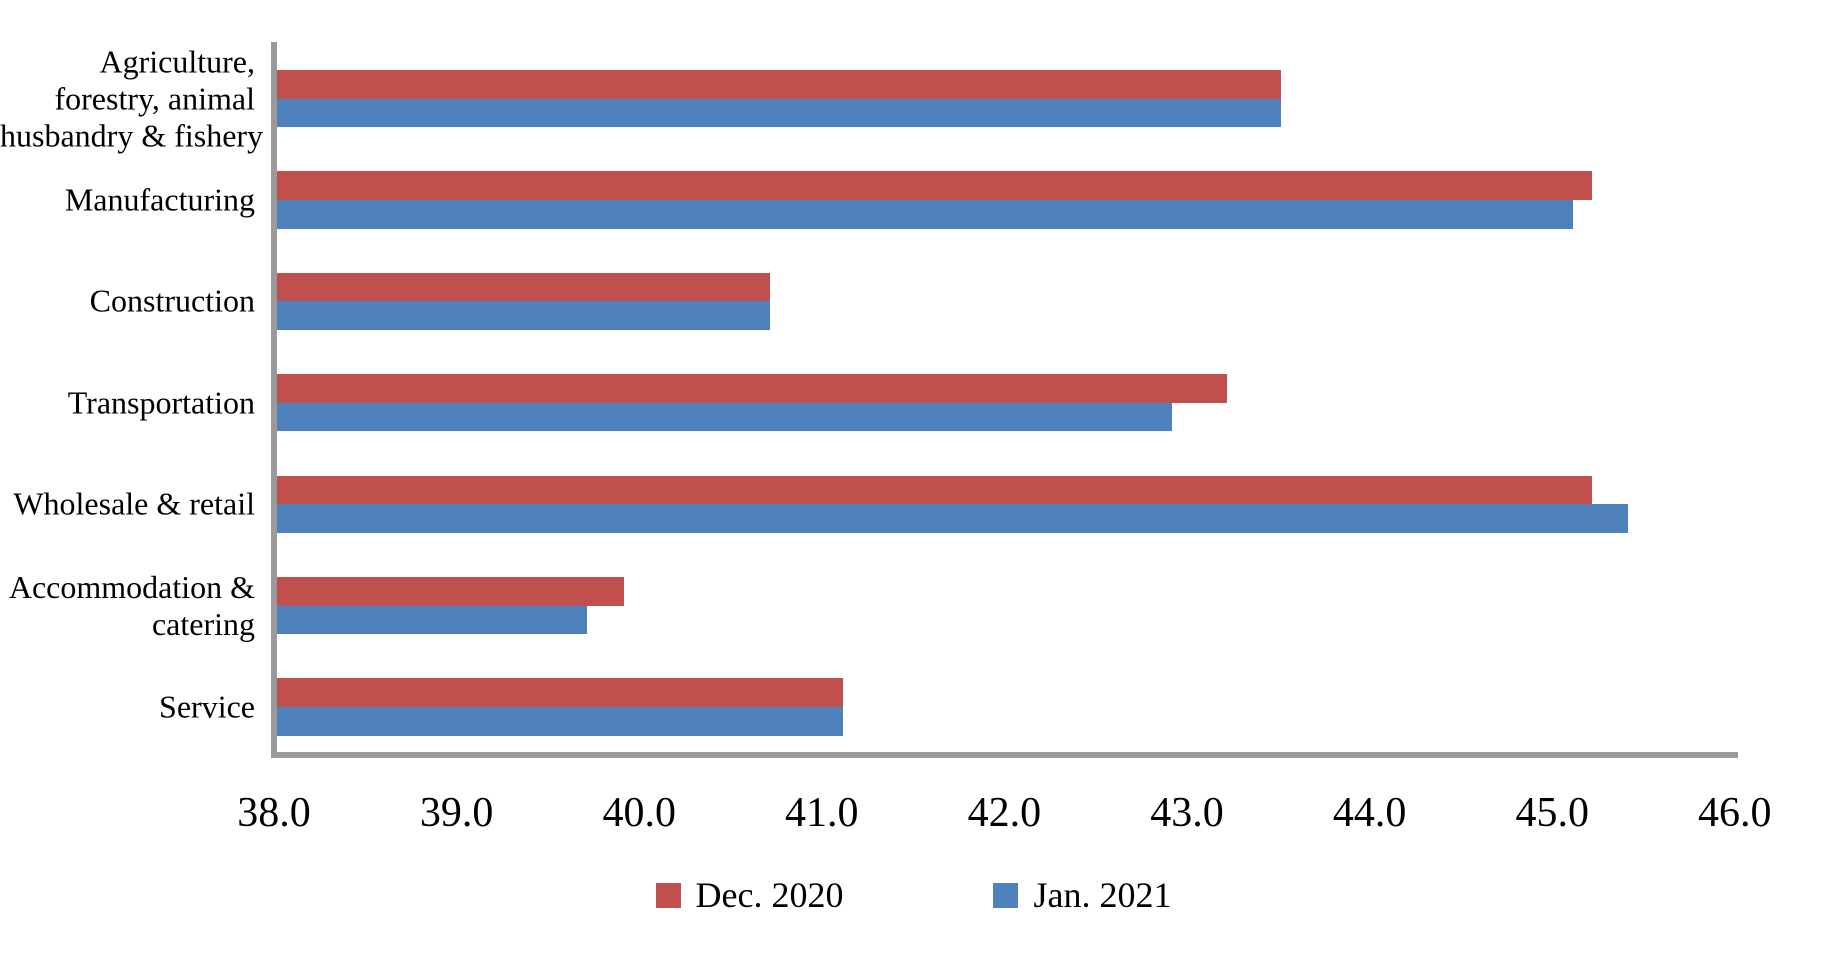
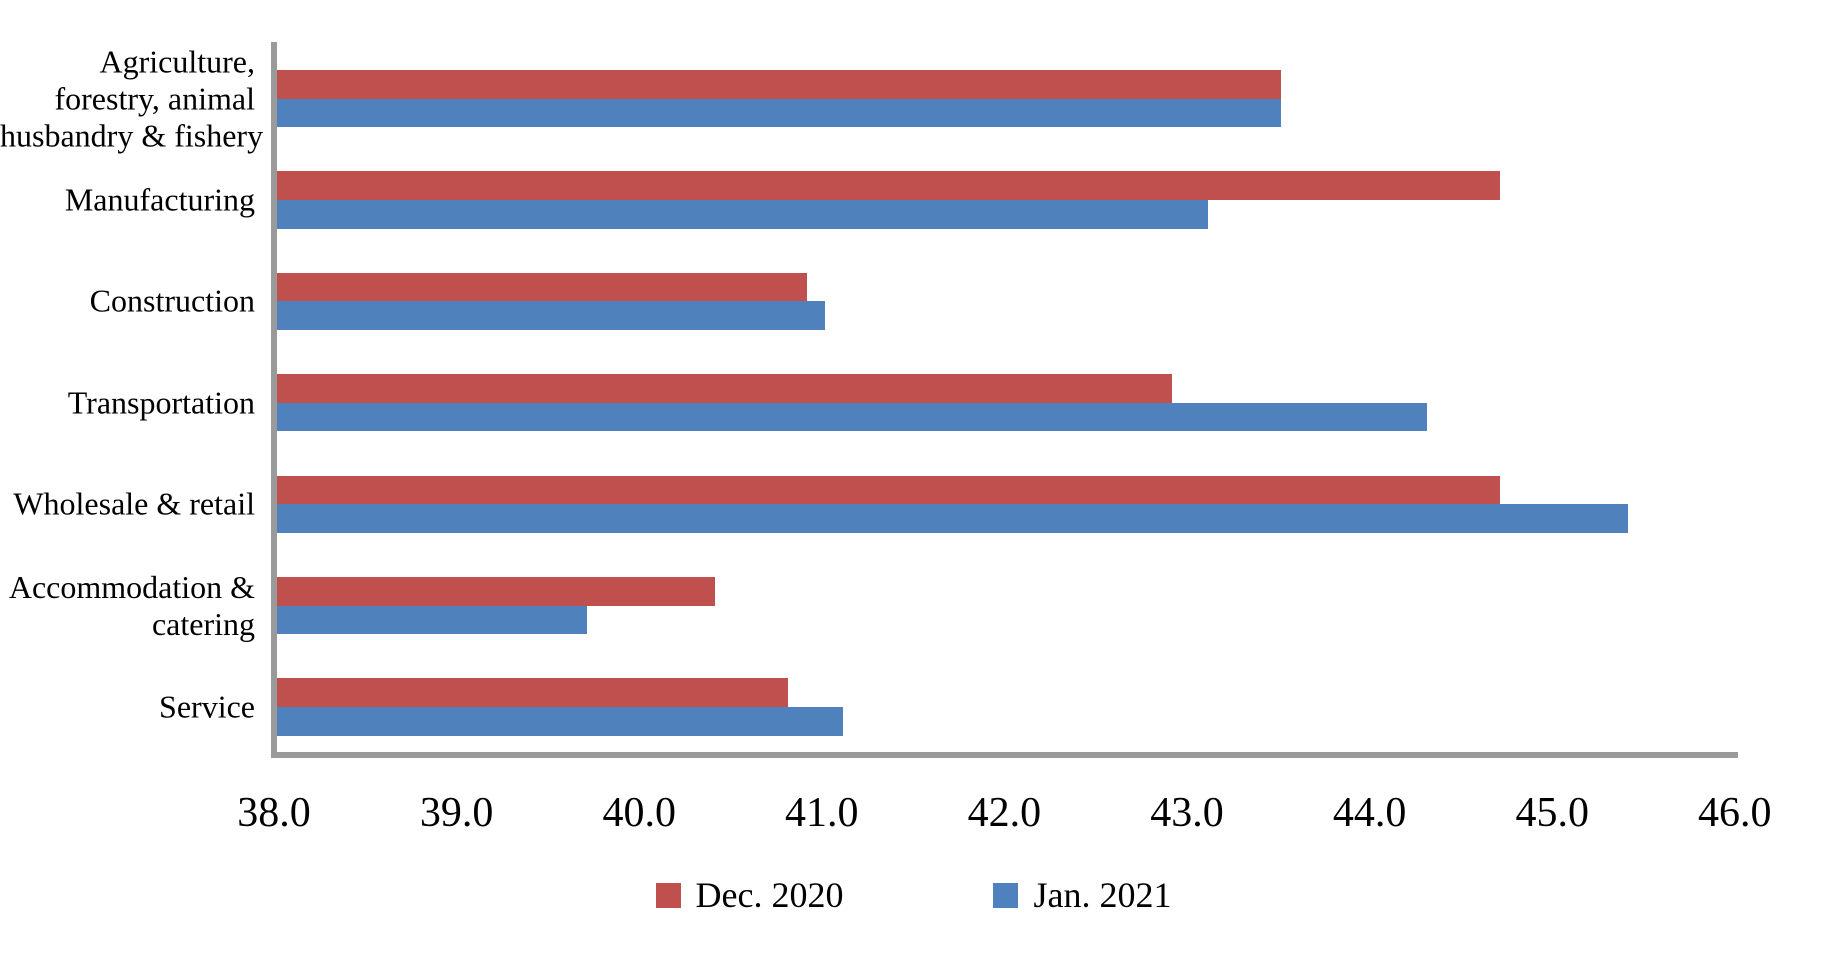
Dec. 2020/Manufacturing: 45.2 -> 44.7
Jan. 2021/Manufacturing: 45.1 -> 43.1
Dec. 2020/Construction: 40.7 -> 40.9
Jan. 2021/Construction: 40.7 -> 41.0
Dec. 2020/Transportation: 43.2 -> 42.9
Jan. 2021/Transportation: 42.9 -> 44.3
Dec. 2020/Wholesale & retail: 45.2 -> 44.7
Dec. 2020/Accommodation & catering: 39.9 -> 40.4
Dec. 2020/Service: 41.1 -> 40.8
